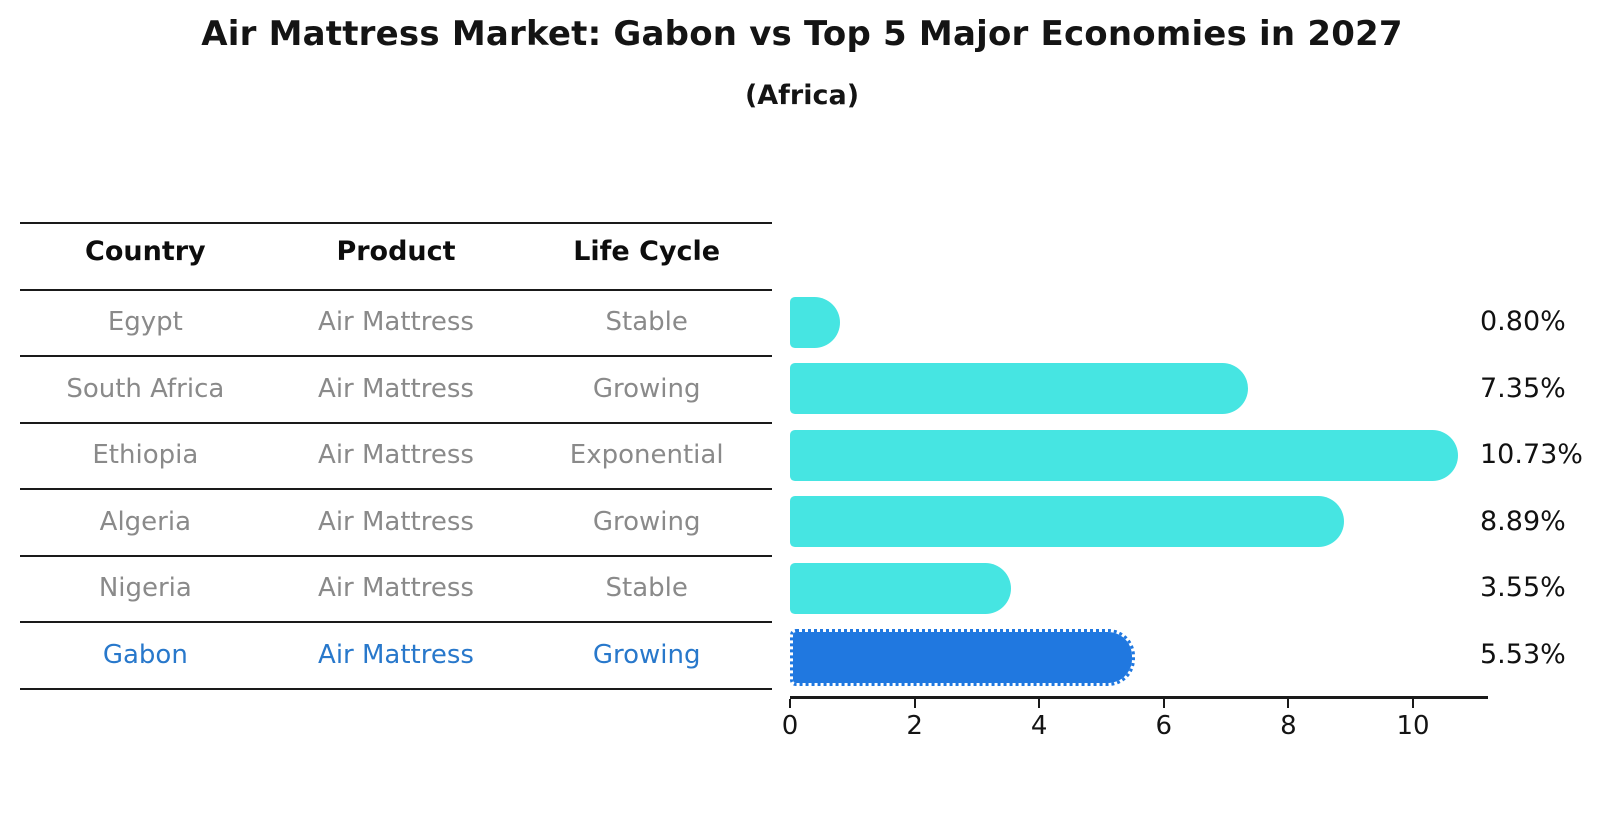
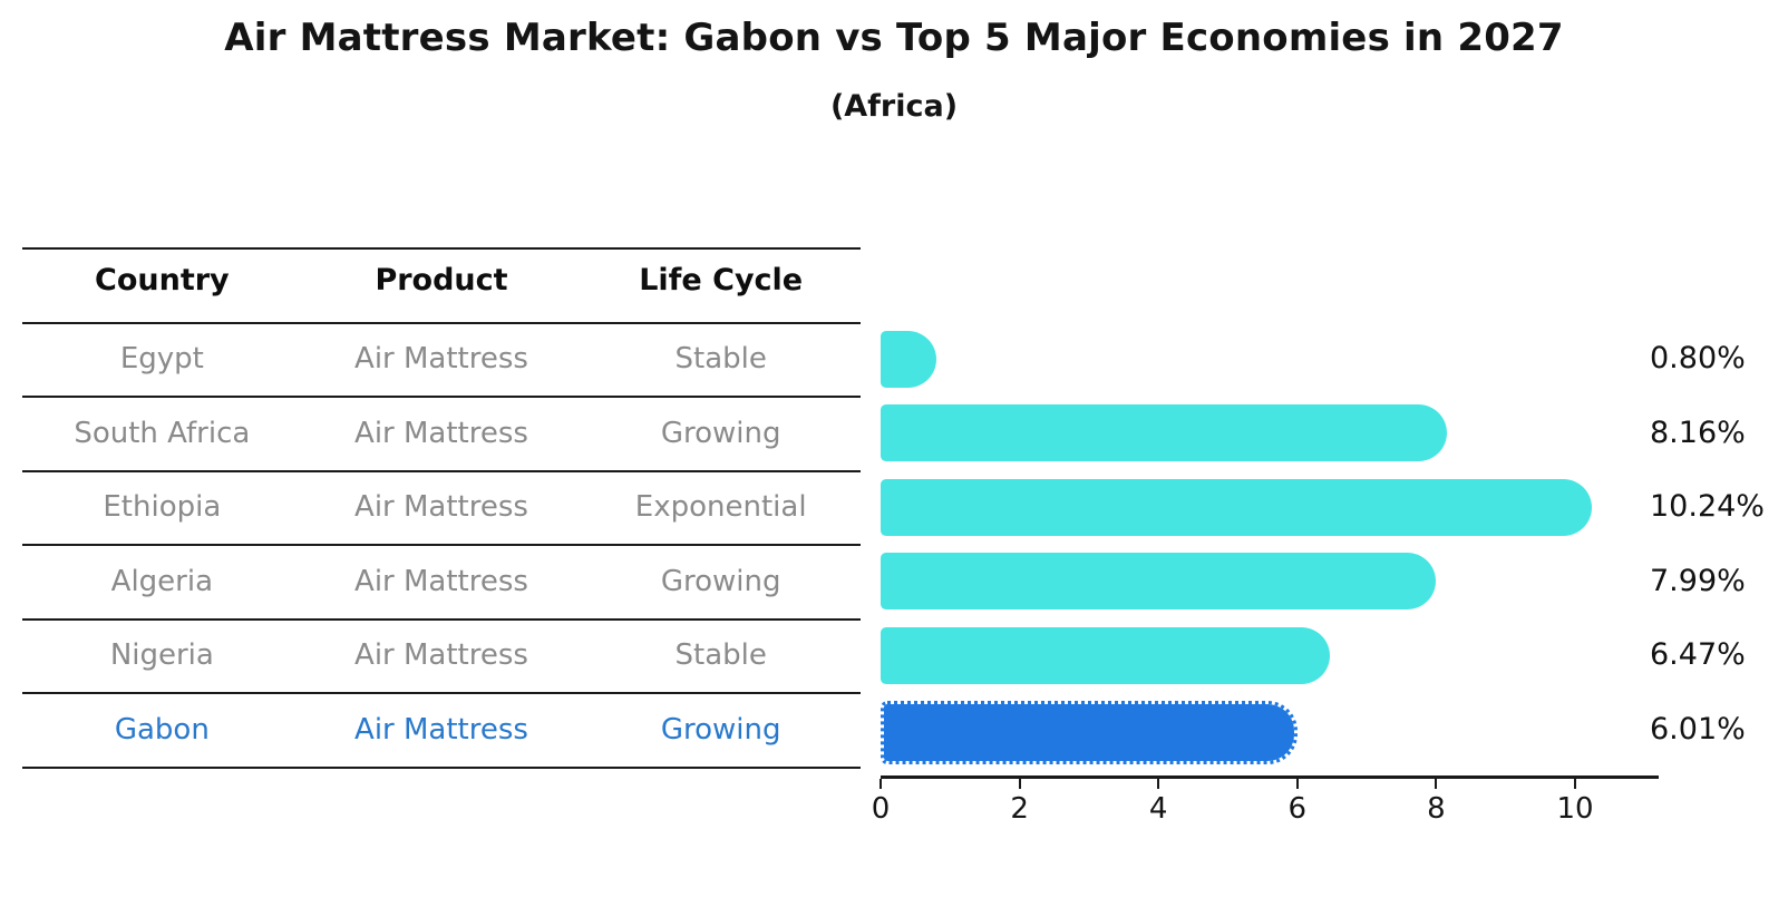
South Africa: 7.35% -> 8.16%
Ethiopia: 10.73% -> 10.24%
Algeria: 8.89% -> 7.99%
Nigeria: 3.55% -> 6.47%
Gabon: 5.53% -> 6.01%
